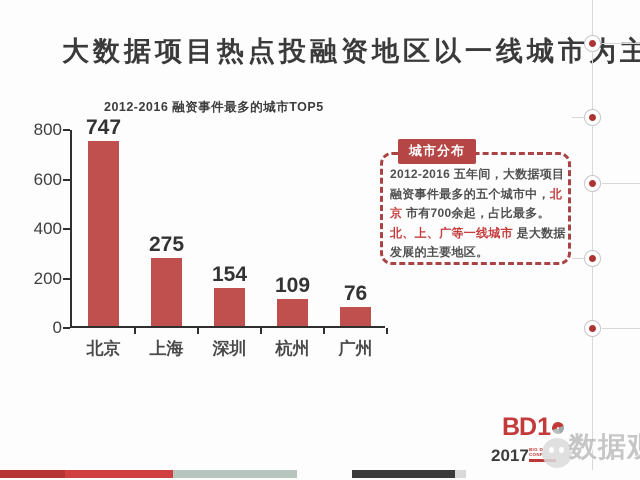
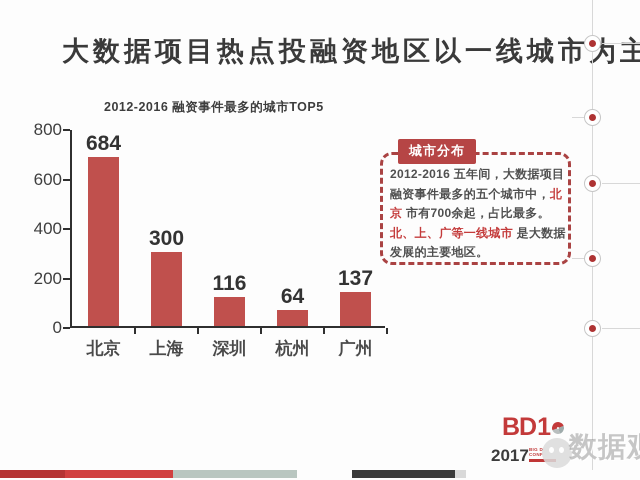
北京: 747 -> 684
上海: 275 -> 300
深圳: 154 -> 116
杭州: 109 -> 64
广州: 76 -> 137
